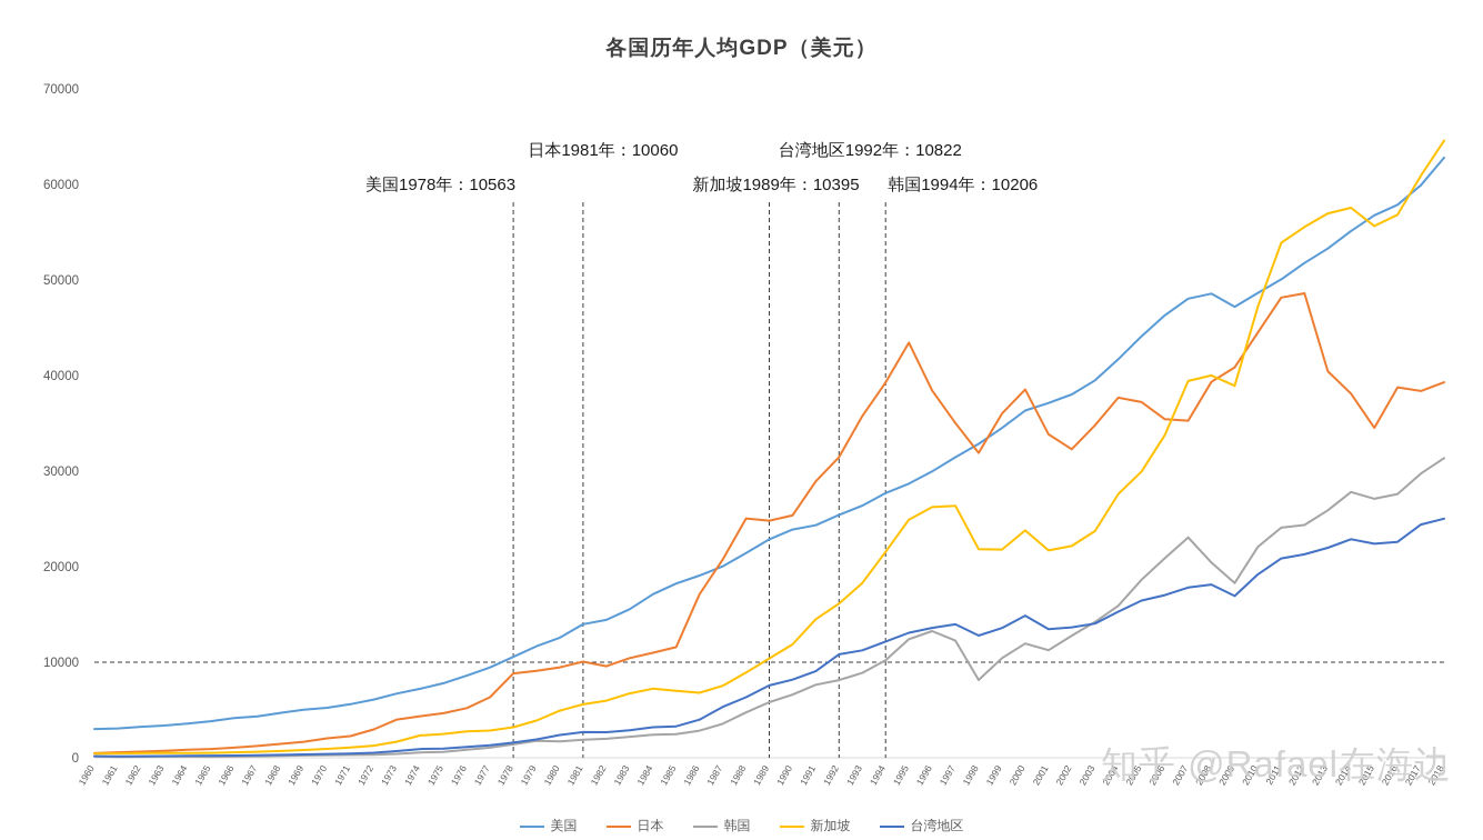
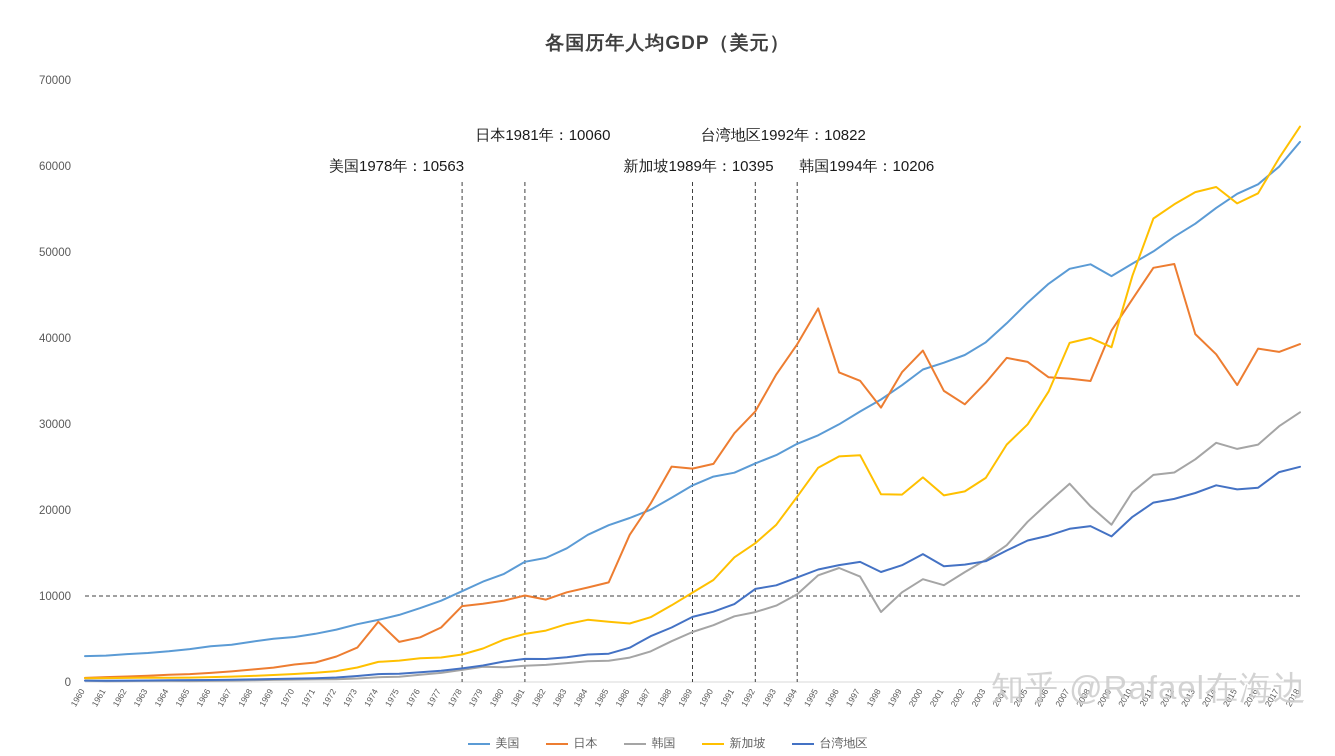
日本/1974: 4000 -> 7000
日本/1996: 38000 -> 36000
日本/2008: 39000 -> 35000
